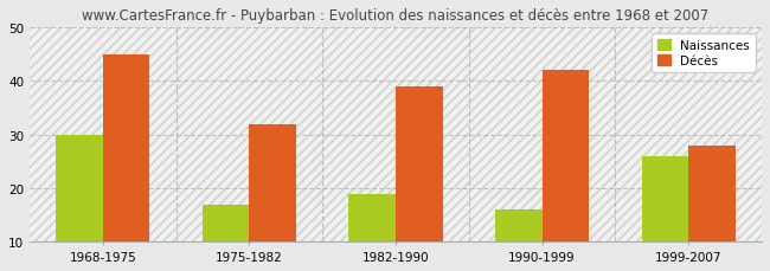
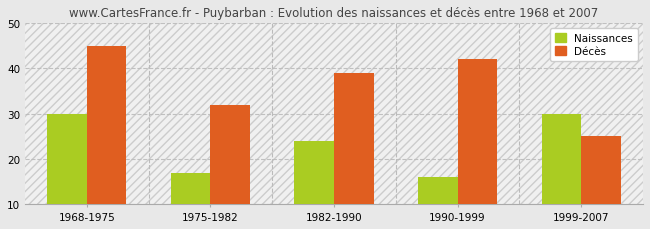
Naissances/1982-1990: 19 -> 24
Naissances/1999-2007: 26 -> 30
Décès/1999-2007: 28 -> 25
